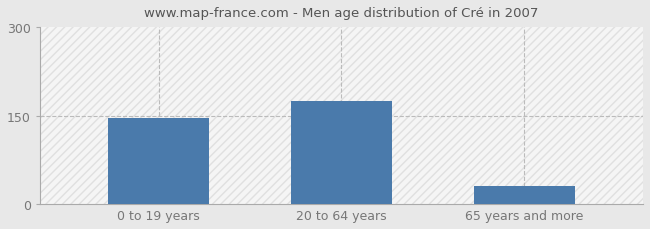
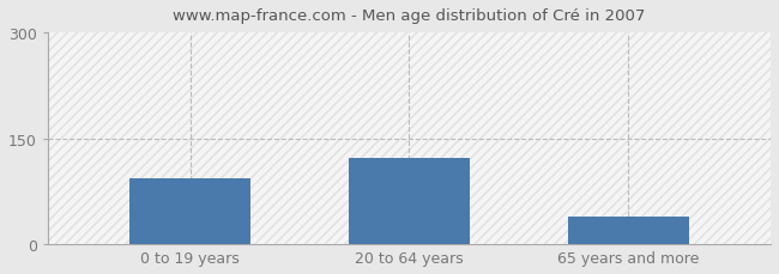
0 to 19 years: 146 -> 94
20 to 64 years: 175 -> 122
65 years and more: 30 -> 40
